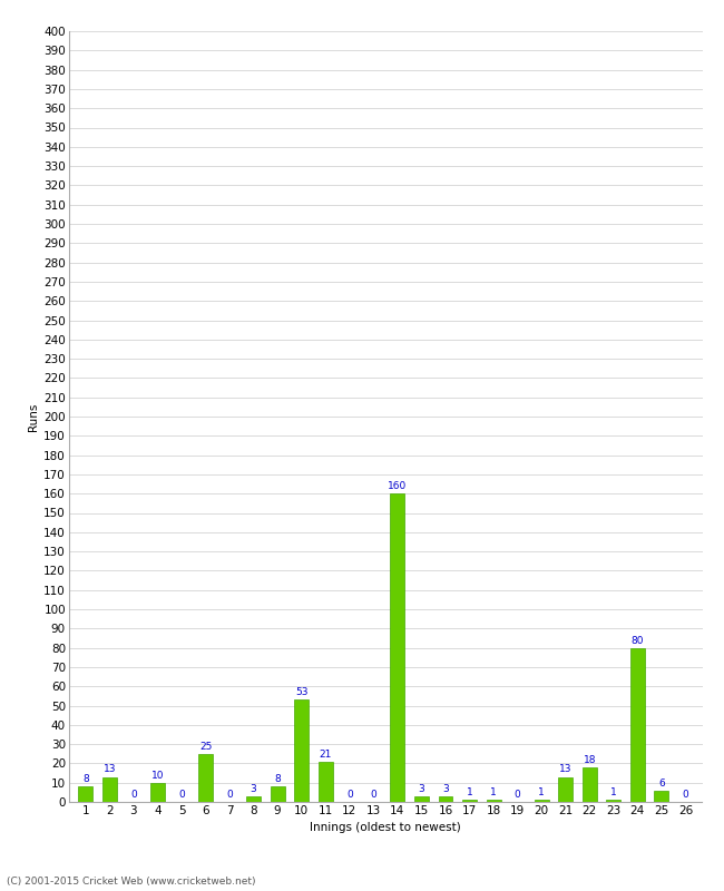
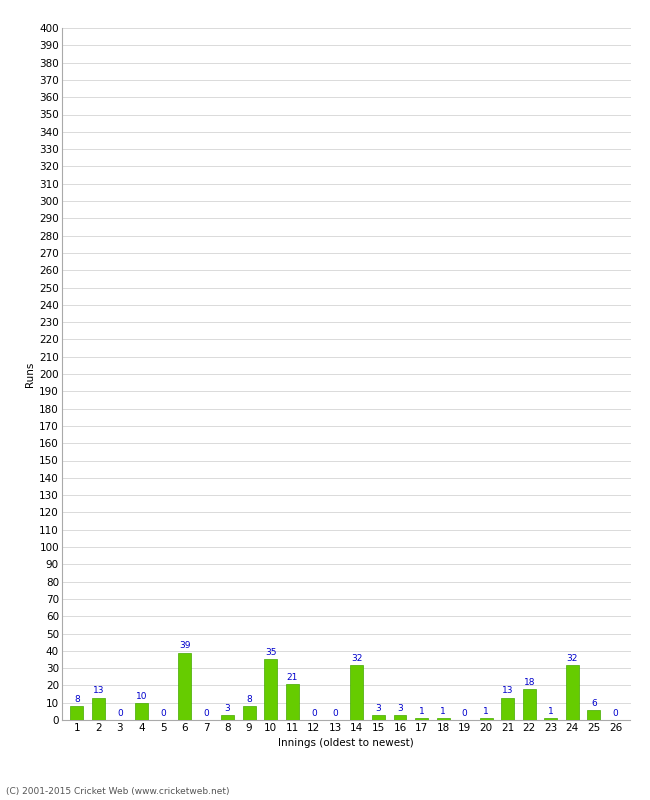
6: 25 -> 39
10: 53 -> 35
14: 160 -> 32
24: 80 -> 32
